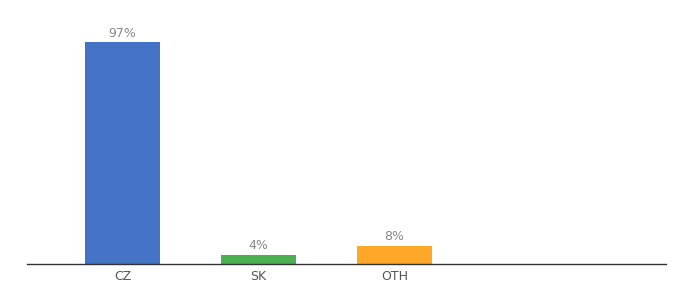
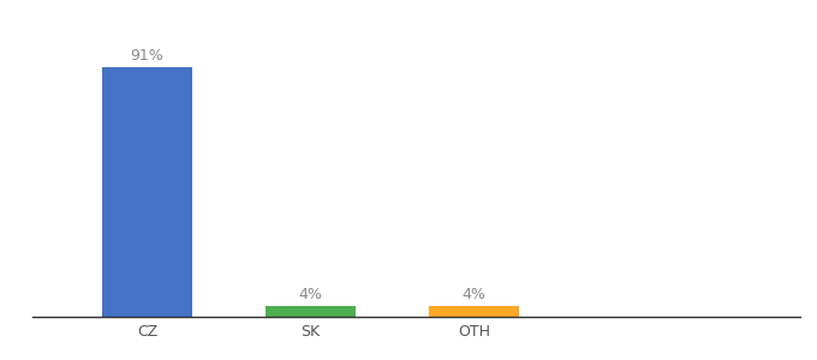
CZ: 97% -> 91%
OTH: 8% -> 4%
